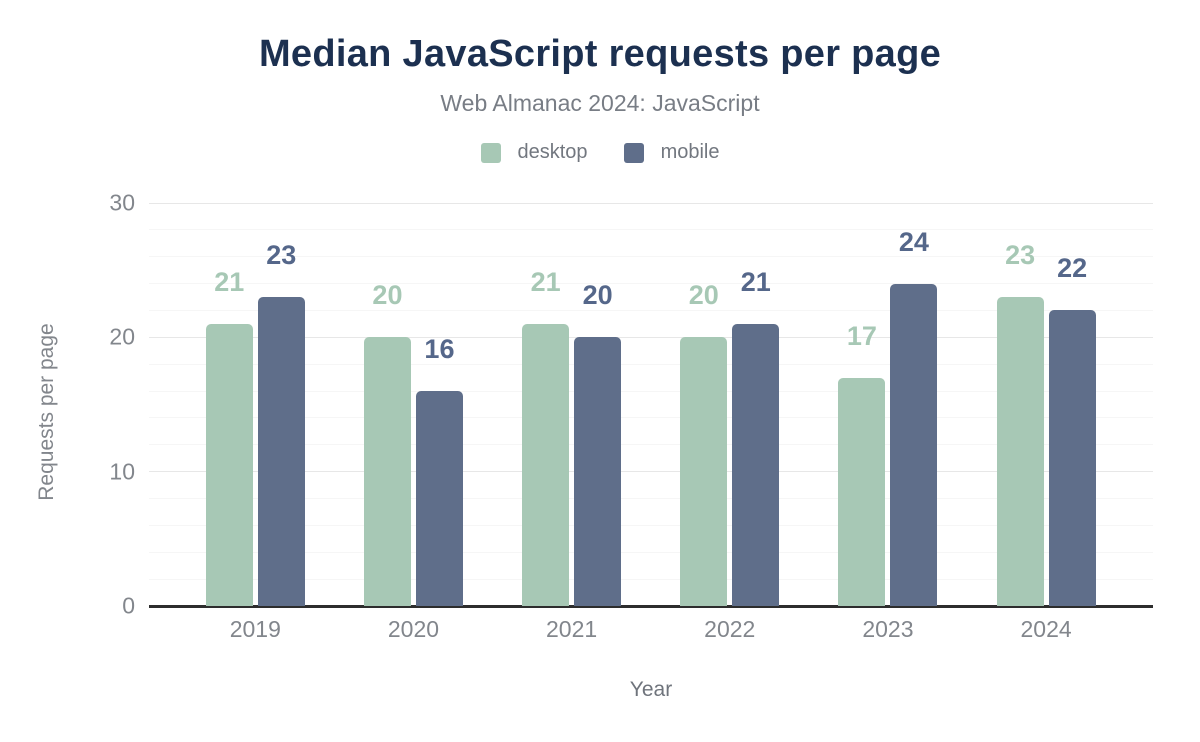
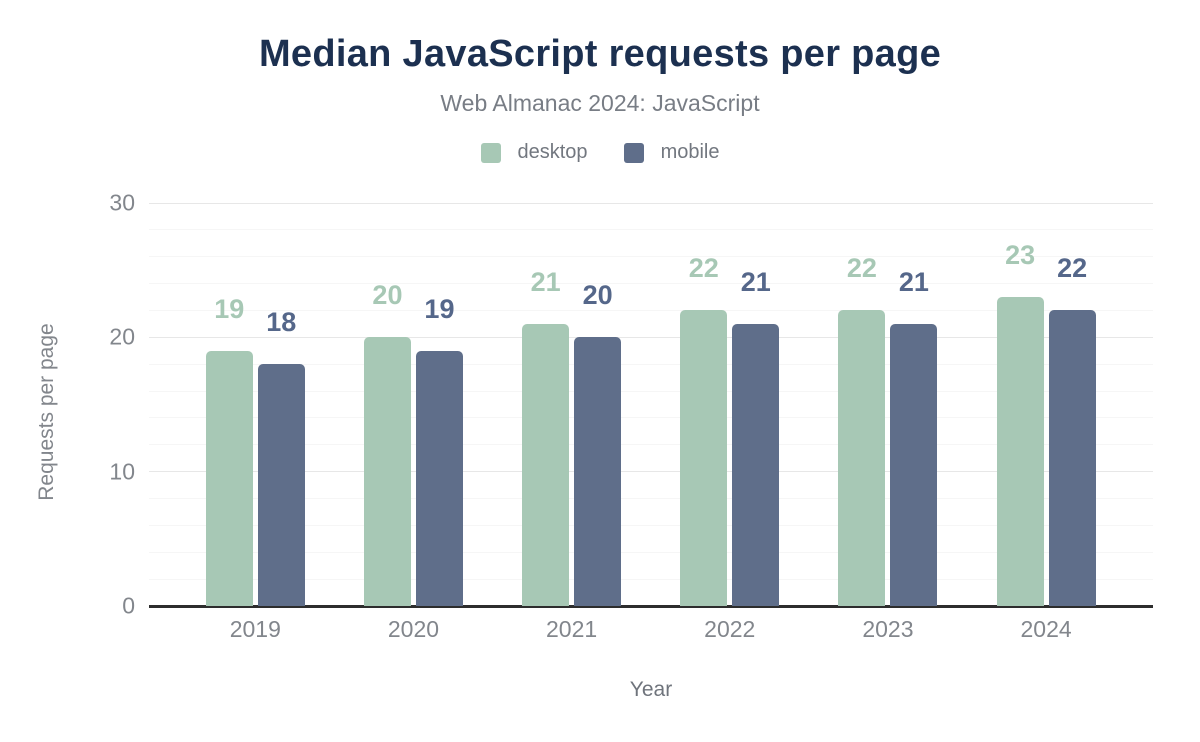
desktop/2019: 21 -> 19
mobile/2019: 23 -> 18
mobile/2020: 16 -> 19
desktop/2022: 20 -> 22
desktop/2023: 17 -> 22
mobile/2023: 24 -> 21
